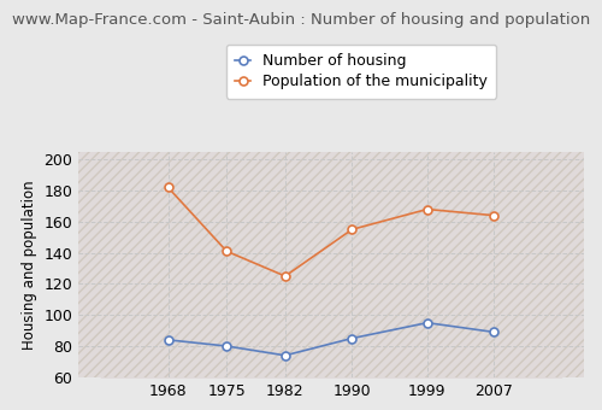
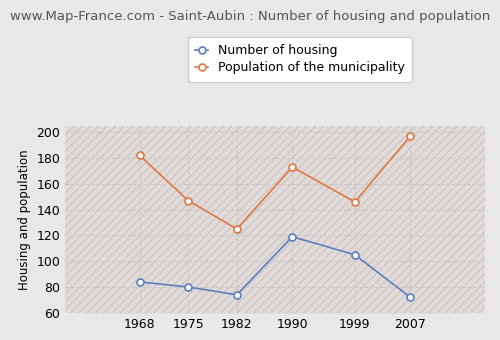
Population of the municipality/1975: 141 -> 147
Number of housing/1990: 85 -> 119
Population of the municipality/1990: 155 -> 173
Number of housing/1999: 95 -> 105
Population of the municipality/1999: 168 -> 146
Number of housing/2007: 89 -> 72
Population of the municipality/2007: 164 -> 197
